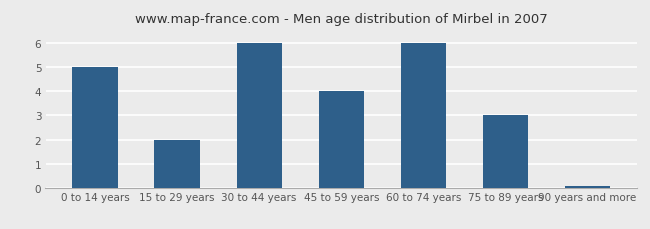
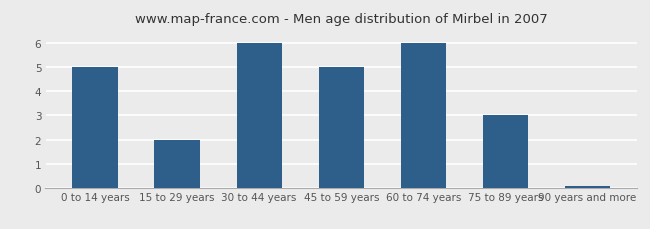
45 to 59 years: 4.00 -> 5.00
